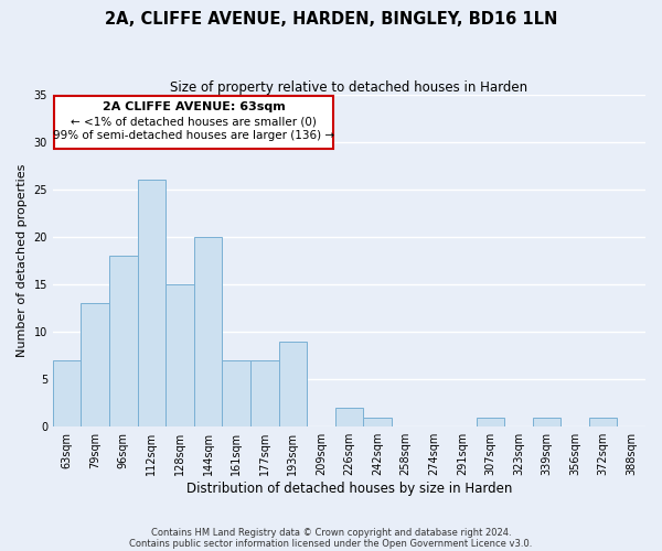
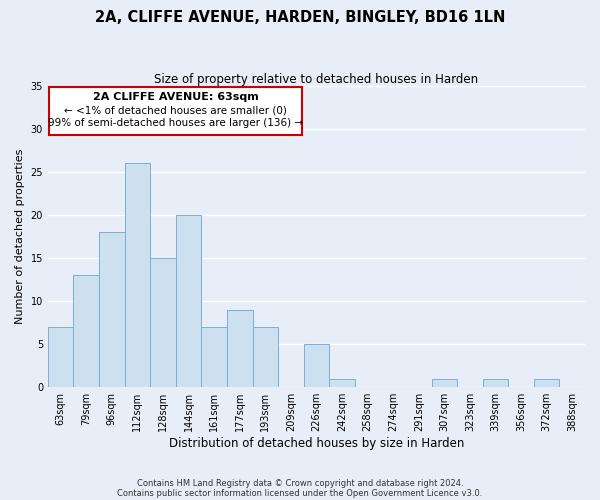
177sqm: 7 -> 9
193sqm: 9 -> 7
226sqm: 2 -> 5
